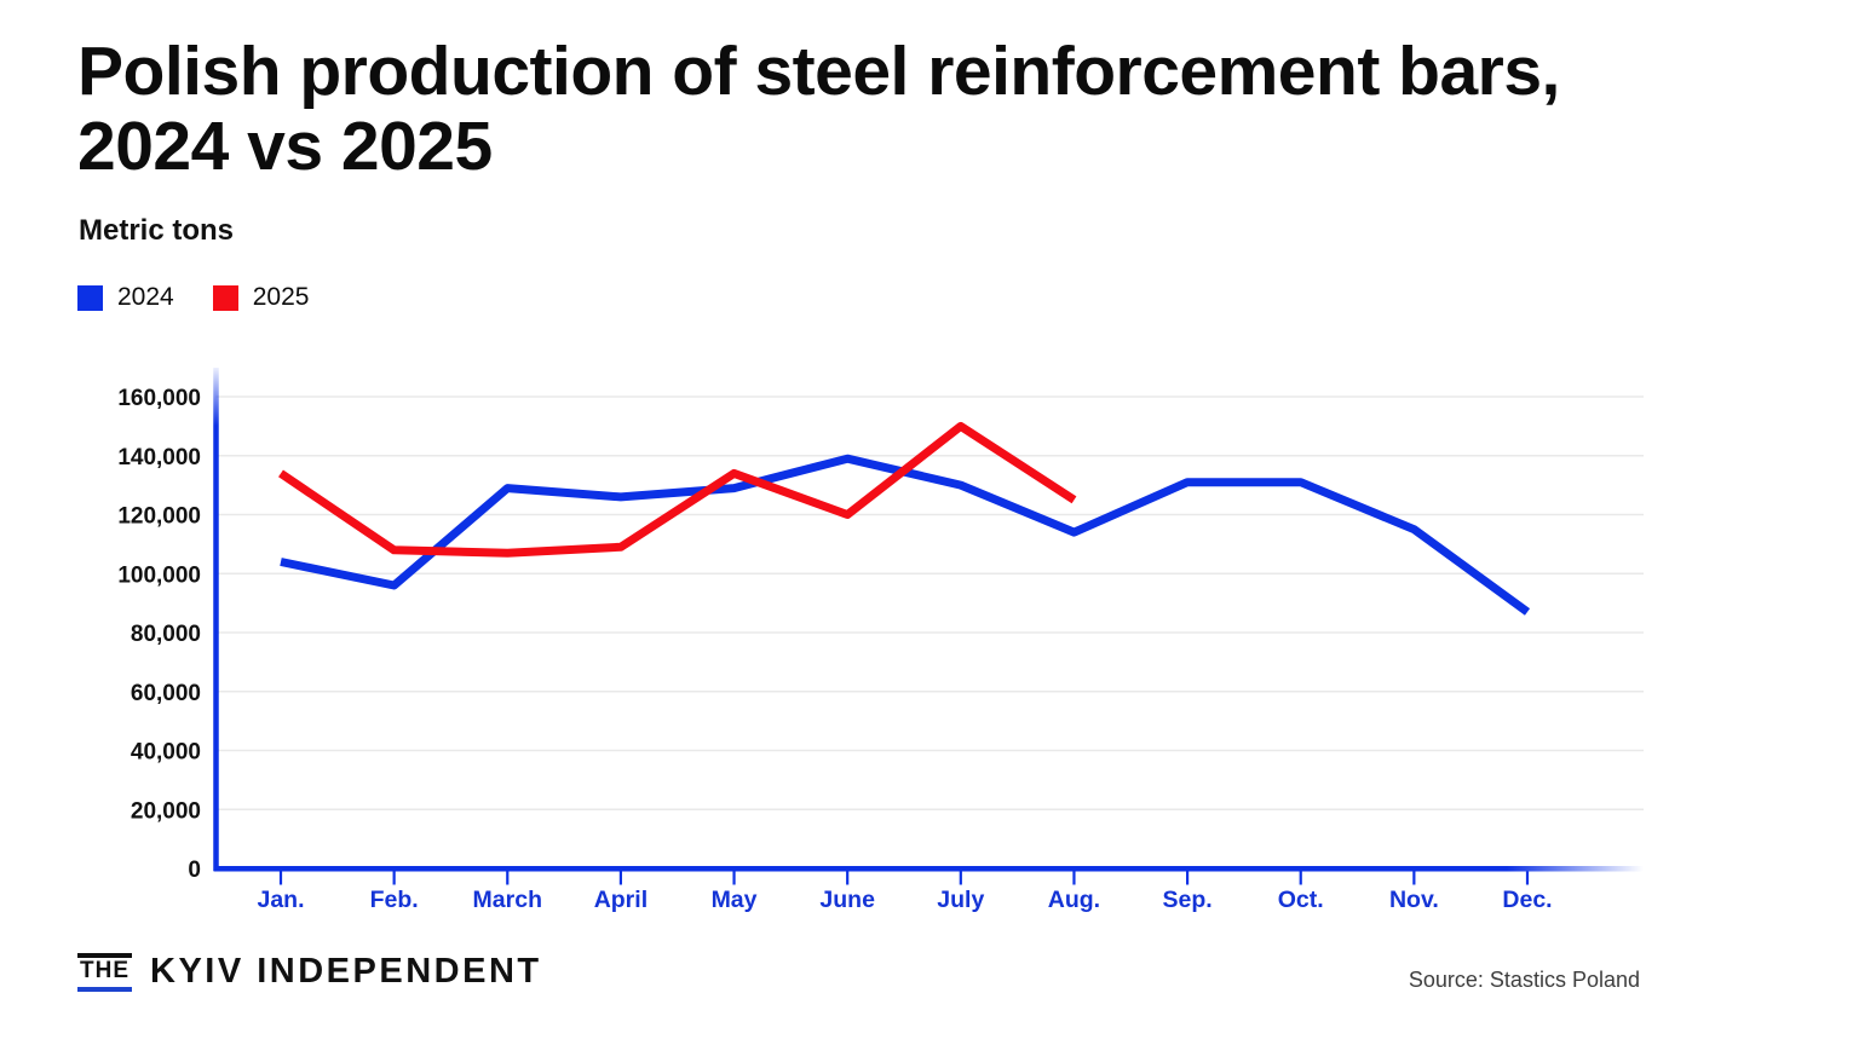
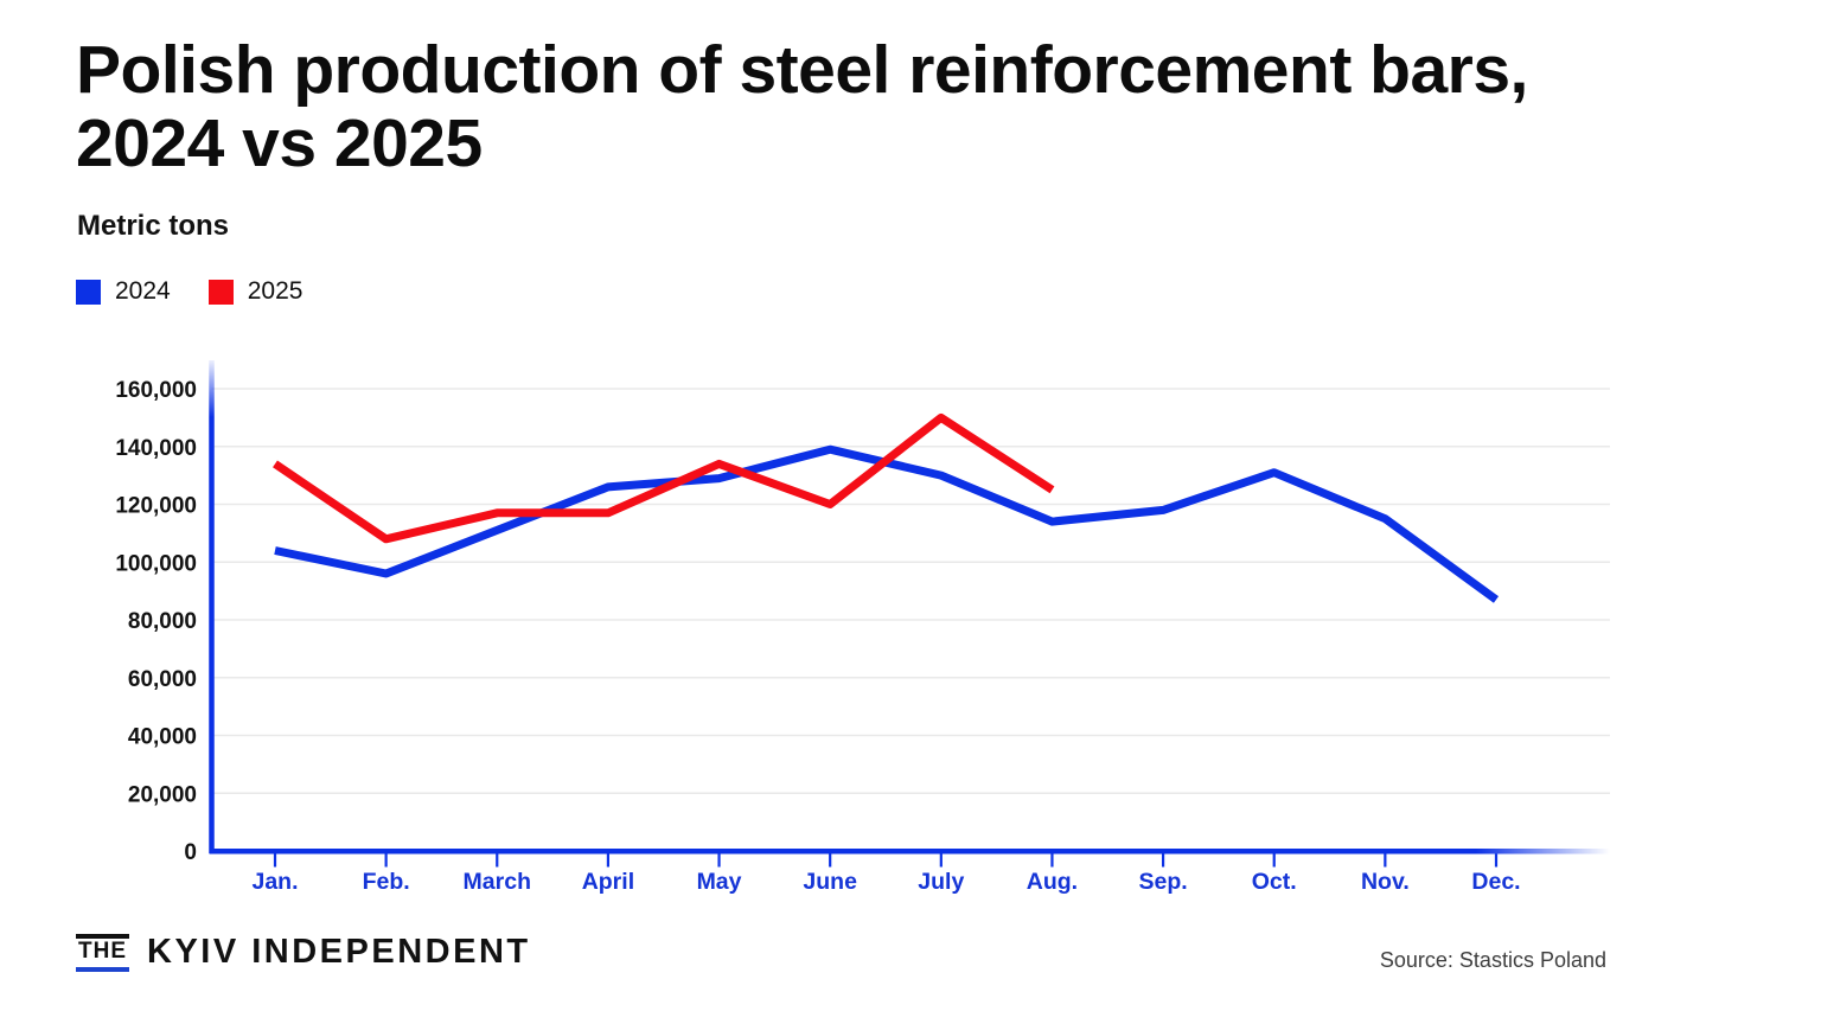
2024/March: 129000 -> 111000
2025/March: 107000 -> 117000
2025/April: 109000 -> 117000
2024/Sep.: 131000 -> 118000
